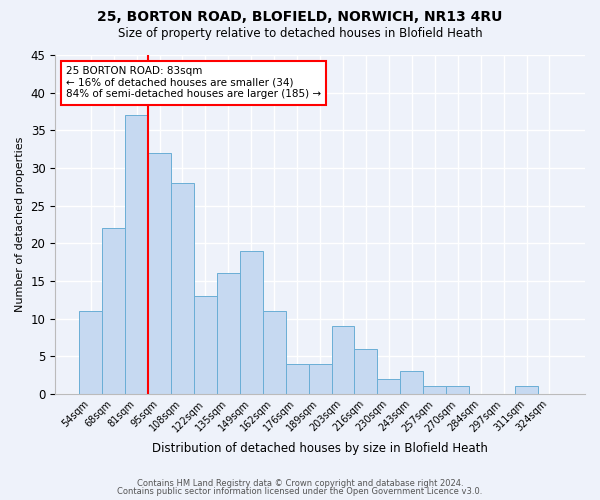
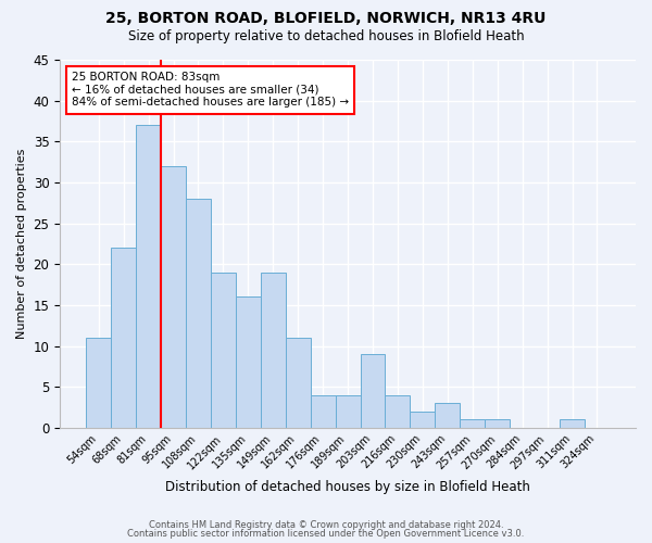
122sqm: 13 -> 19
216sqm: 6 -> 4
